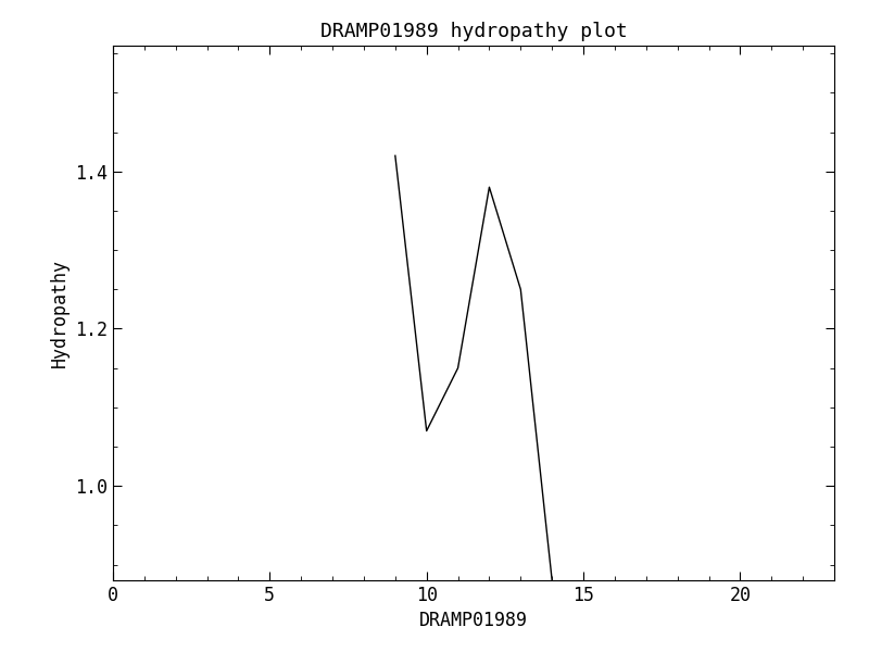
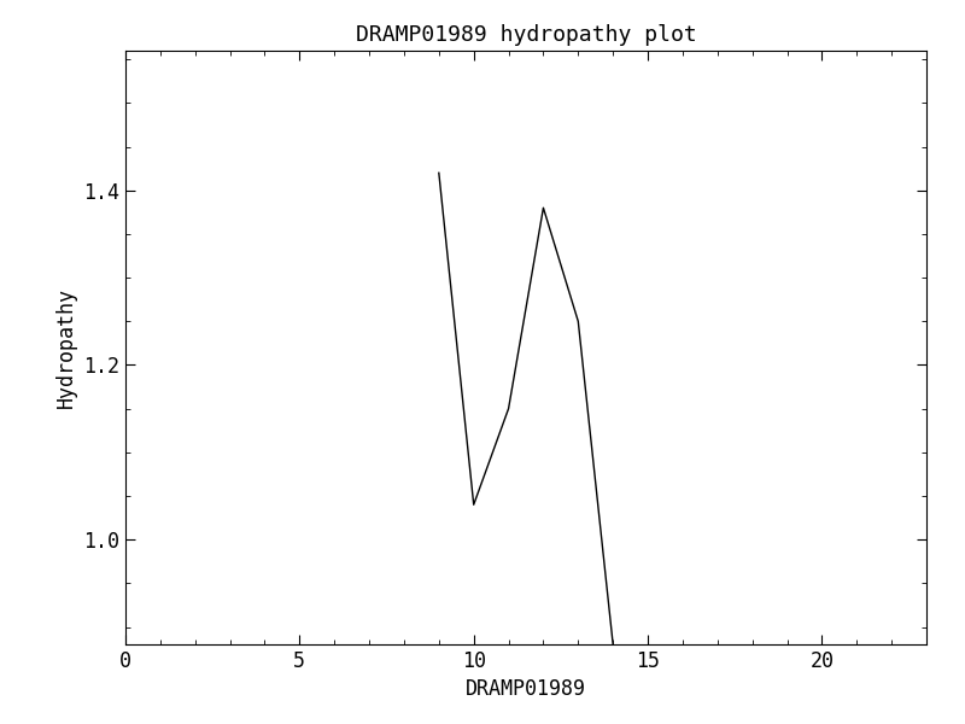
10: 1.07 -> 1.04
